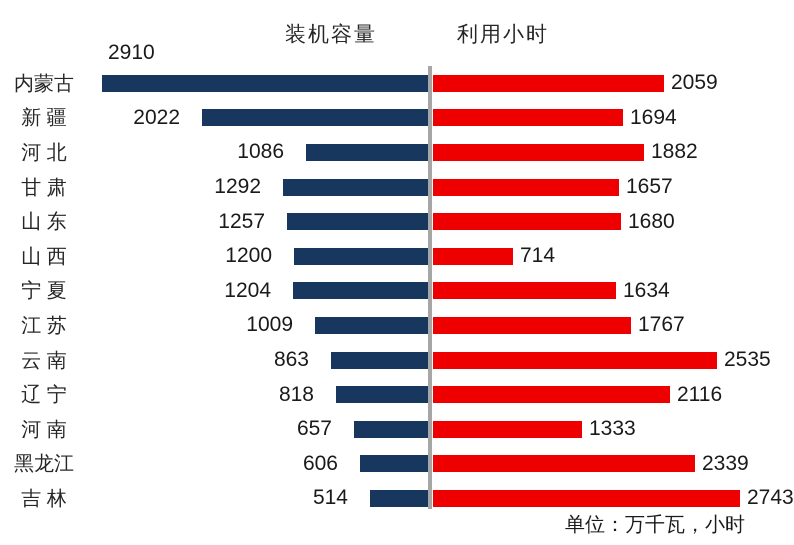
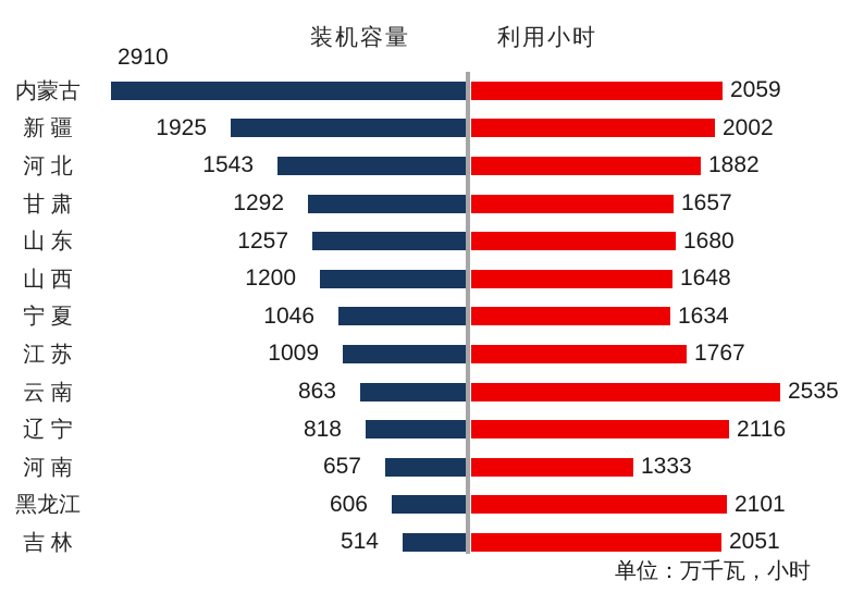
装机容量/新 疆: 2022 -> 1925
利用小时/新 疆: 1694 -> 2002
装机容量/河 北: 1086 -> 1543
利用小时/山 西: 714 -> 1648
装机容量/宁 夏: 1204 -> 1046
利用小时/黑龙江: 2339 -> 2101
利用小时/吉 林: 2743 -> 2051
